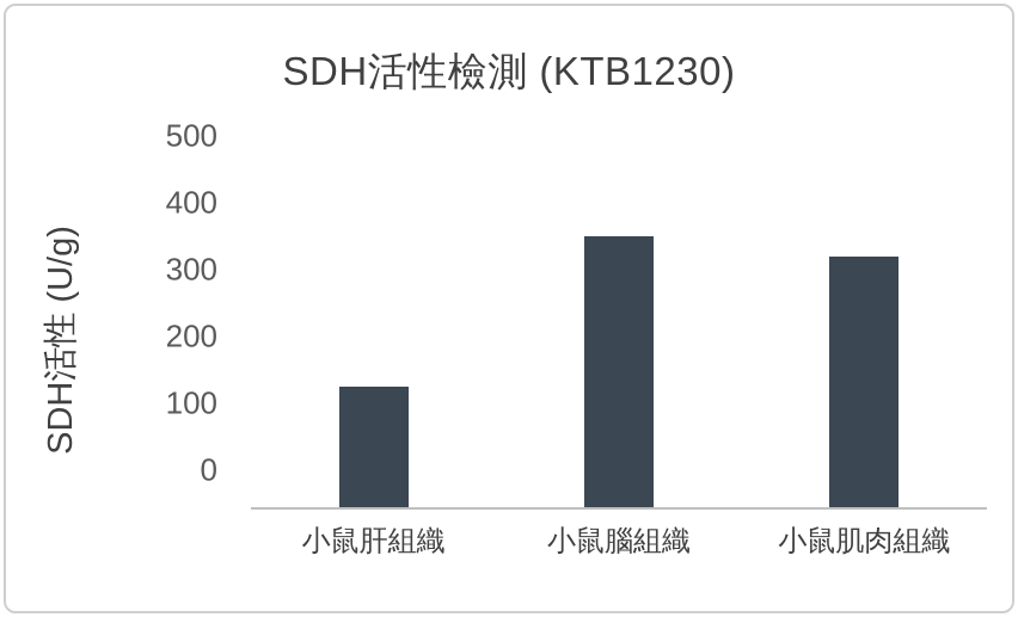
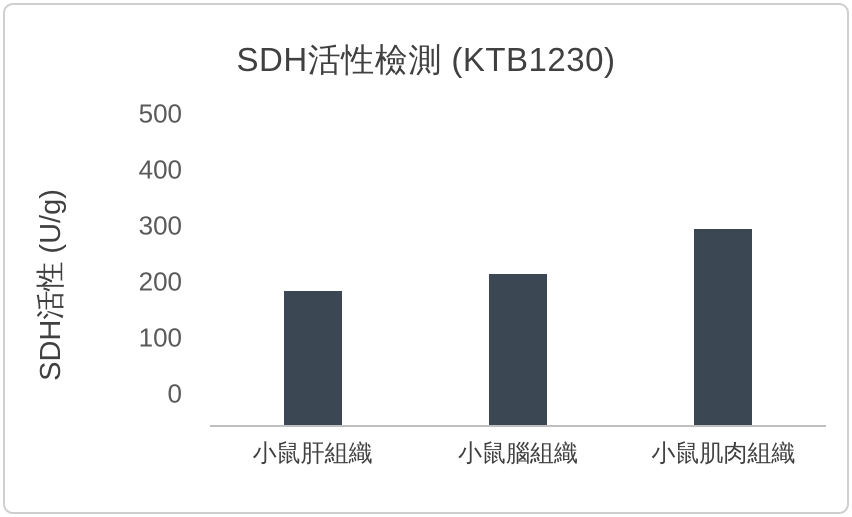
小鼠肝組織: 180 -> 240
小鼠腦組織: 400 -> 270
小鼠肌肉組織: 380 -> 350
